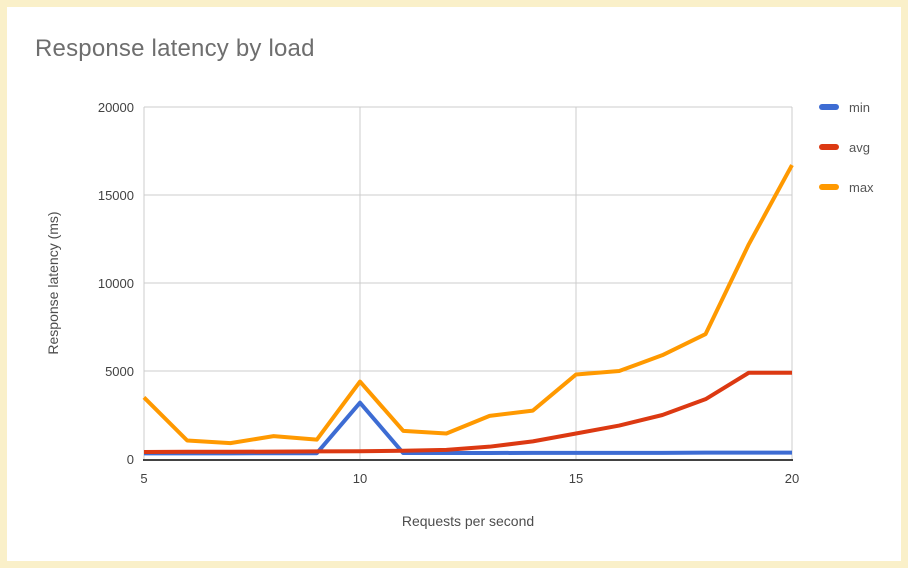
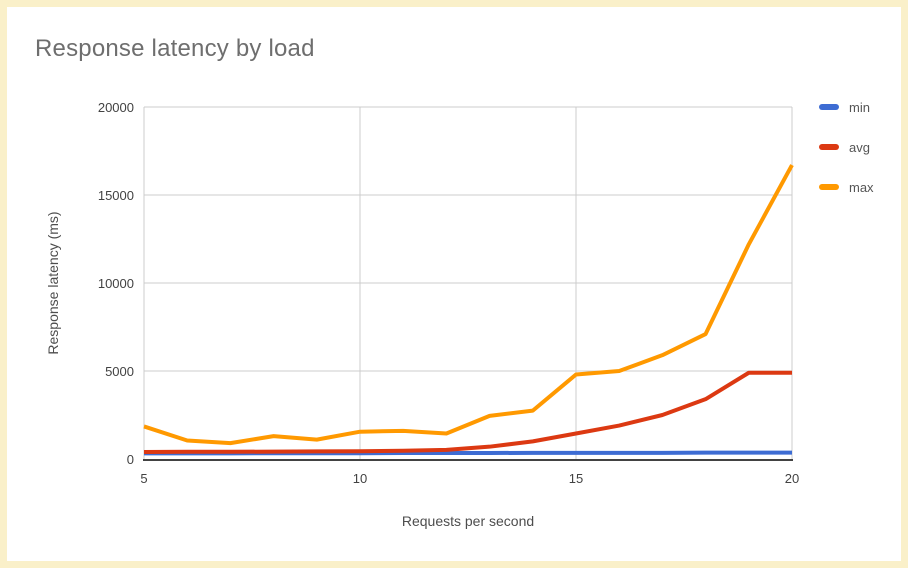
max/5: 3500 -> 1800
min/10: 3200 -> 300
max/10: 4400 -> 1600
